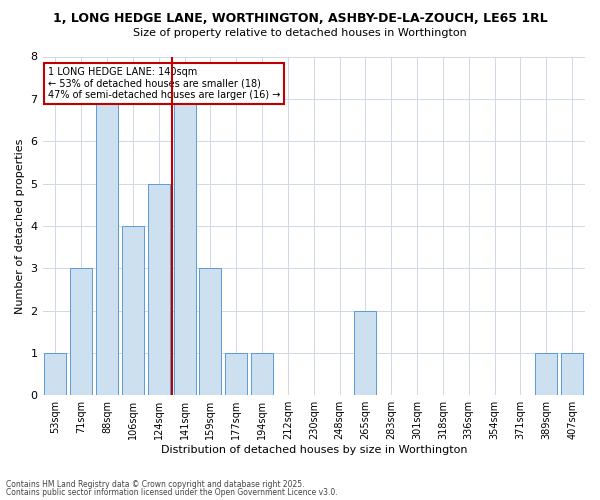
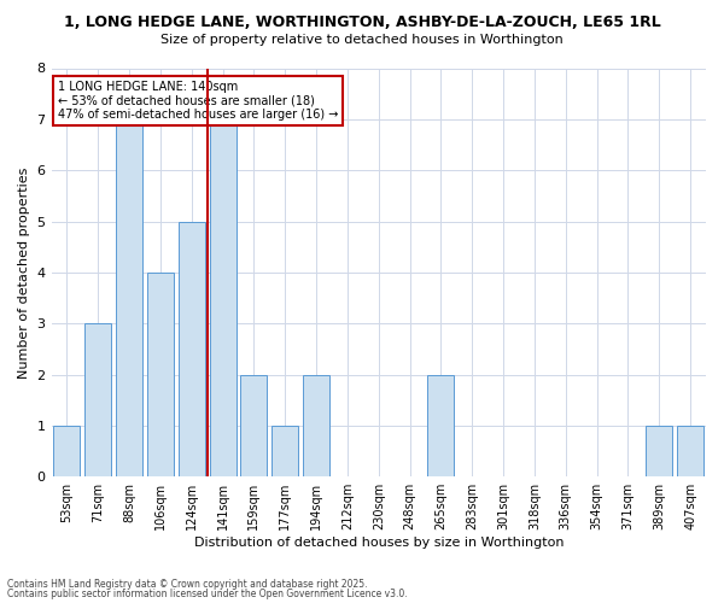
159sqm: 3 -> 2
194sqm: 1 -> 2
